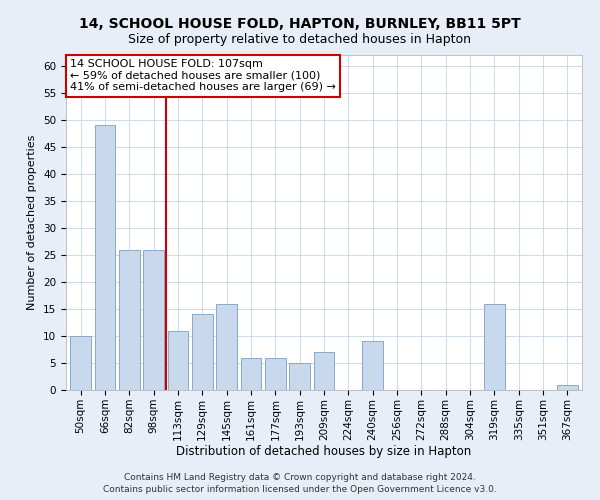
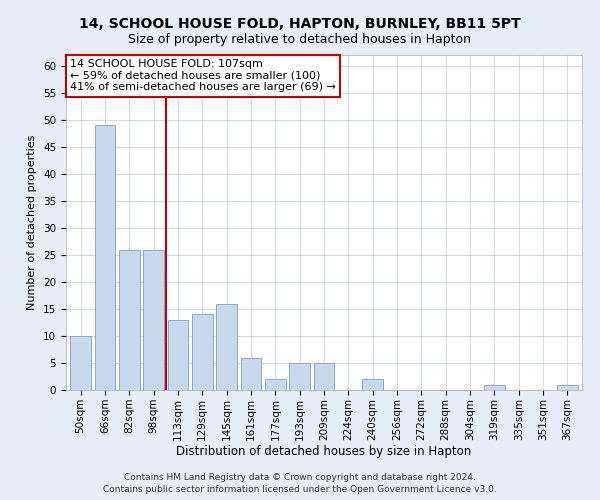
113sqm: 11 -> 13
177sqm: 6 -> 2
209sqm: 7 -> 5
240sqm: 9 -> 2
319sqm: 16 -> 1
